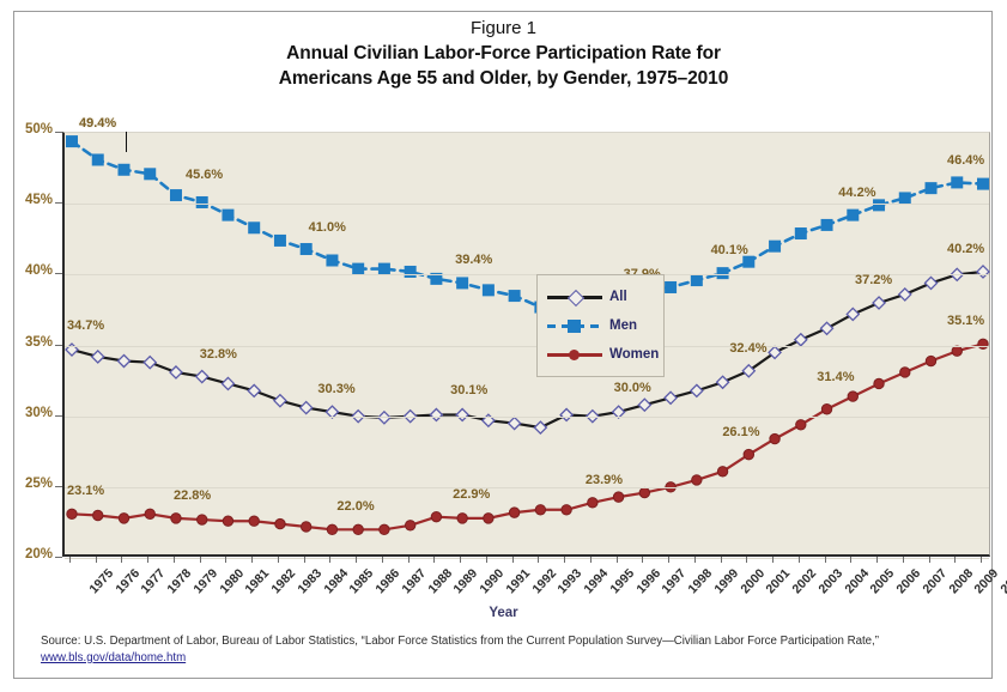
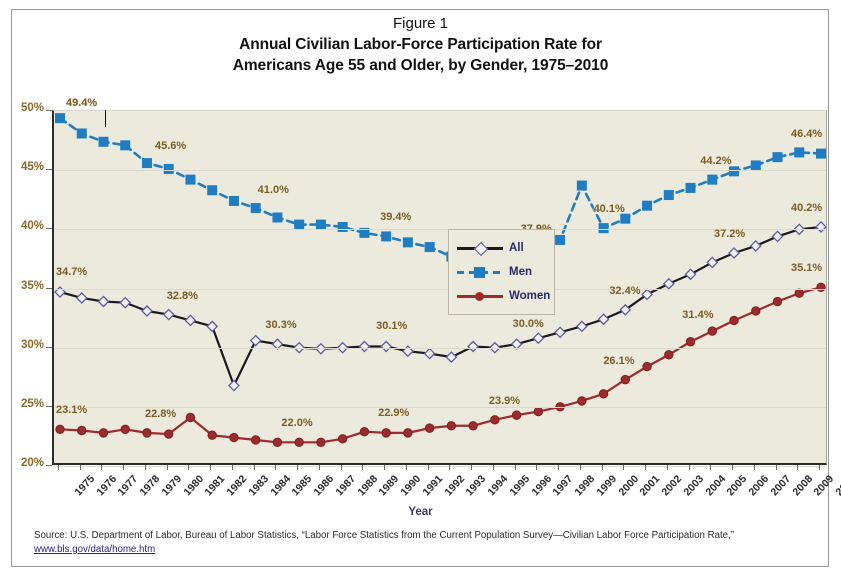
Women/1981: 22.6% -> 24.1%
All/1983: 31.1% -> 26.8%
Men/1999: 39.6% -> 43.7%
